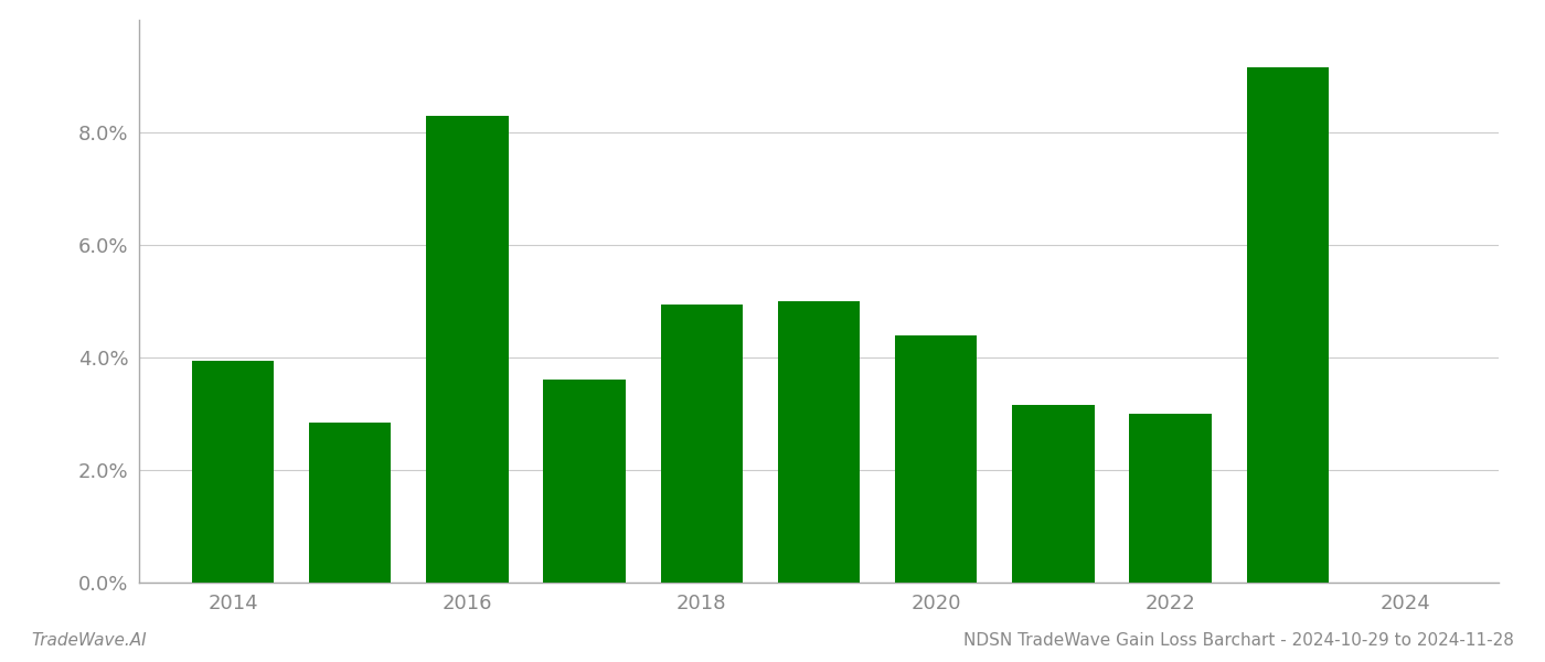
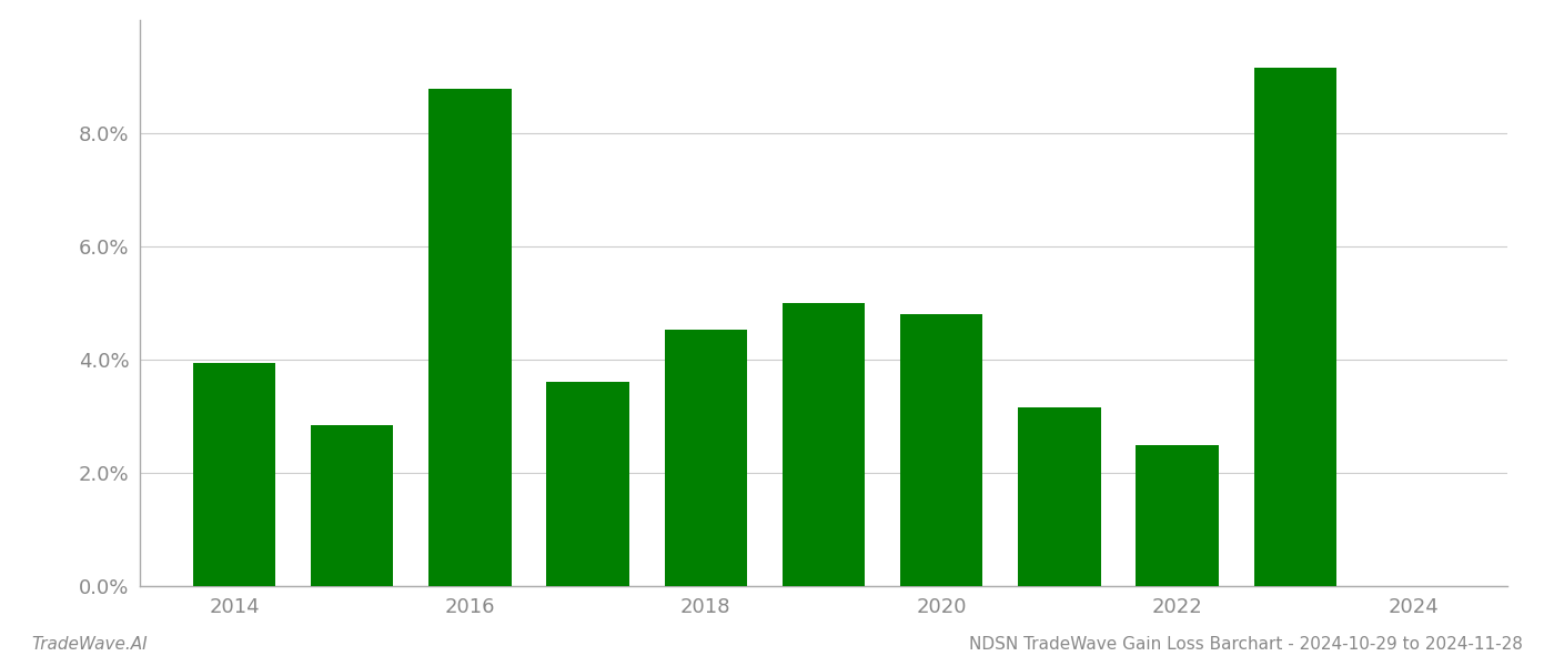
2016: 8.30% -> 8.78%
2018: 4.95% -> 4.52%
2020: 4.40% -> 4.80%
2022: 3.00% -> 2.50%
